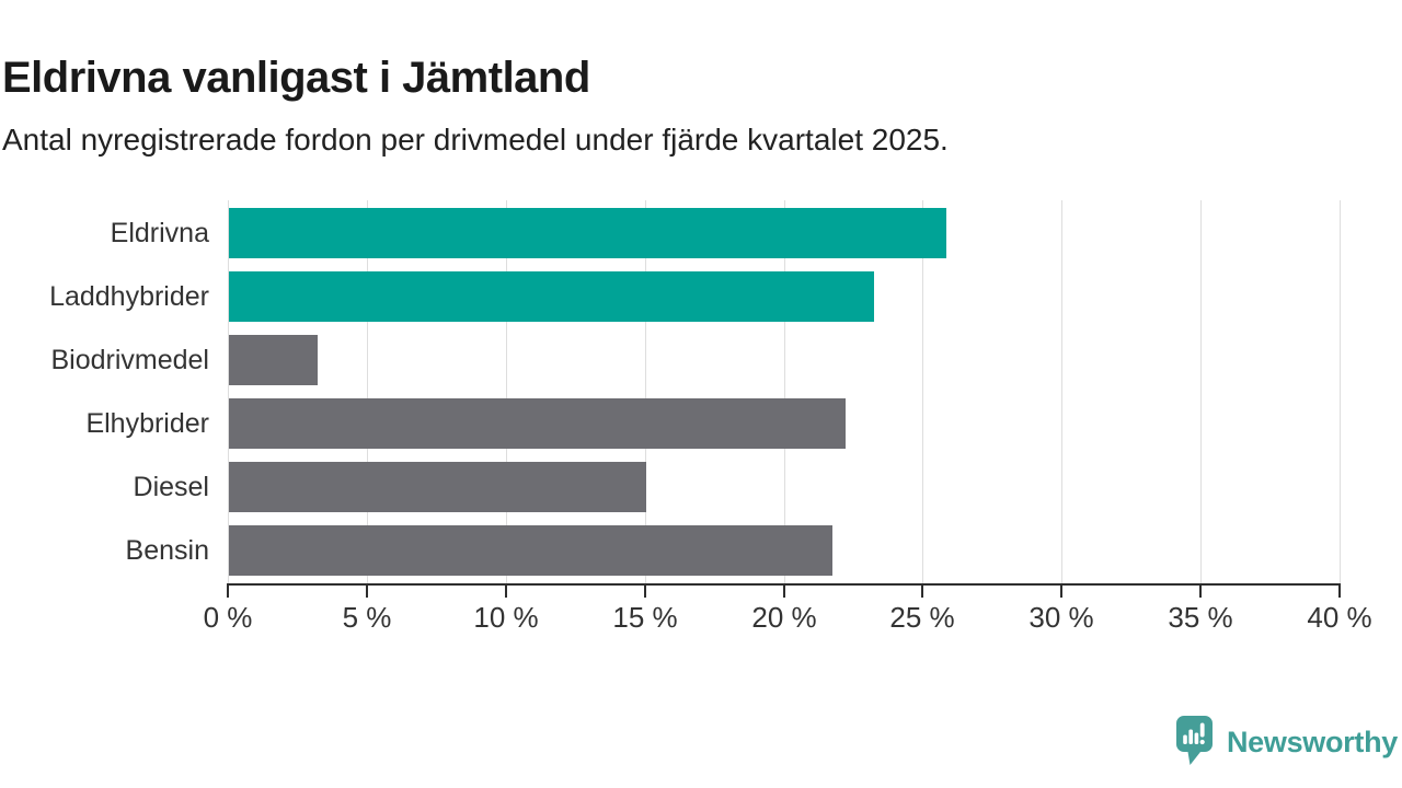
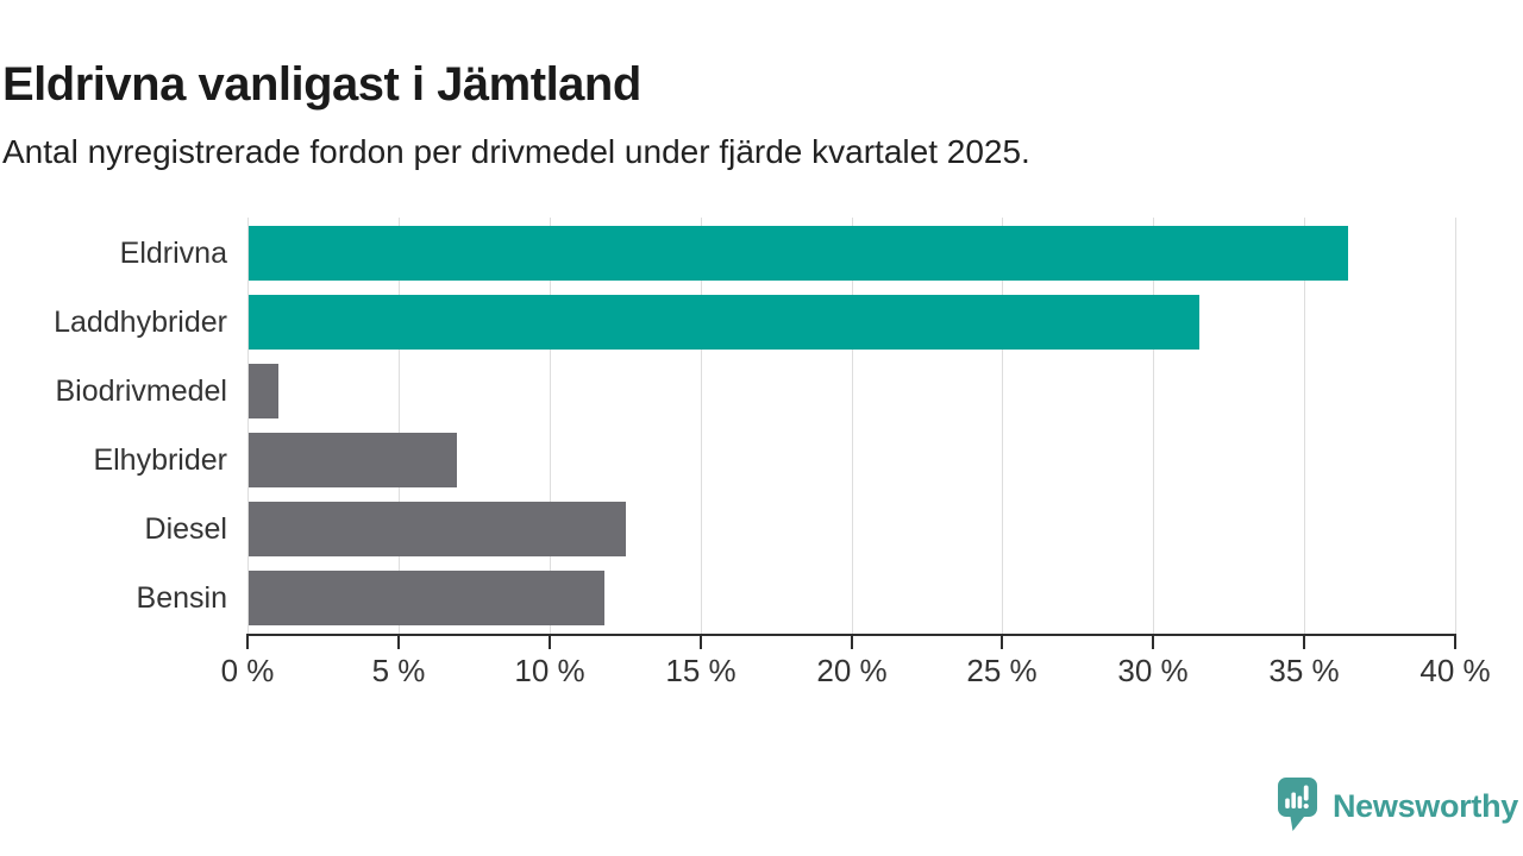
Eldrivna: 25.8% -> 36.4%
Laddhybrider: 23.2% -> 31.5%
Biodrivmedel: 3.2% -> 1.0%
Elhybrider: 22.2% -> 6.9%
Diesel: 15.0% -> 12.5%
Bensin: 21.7% -> 11.8%
